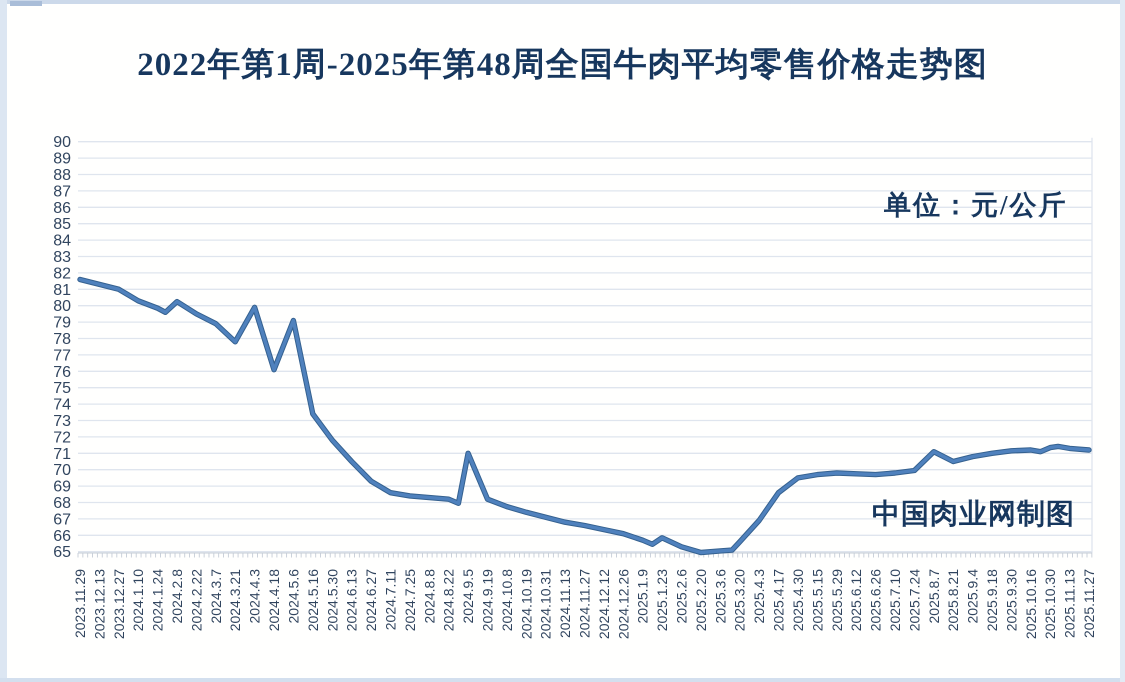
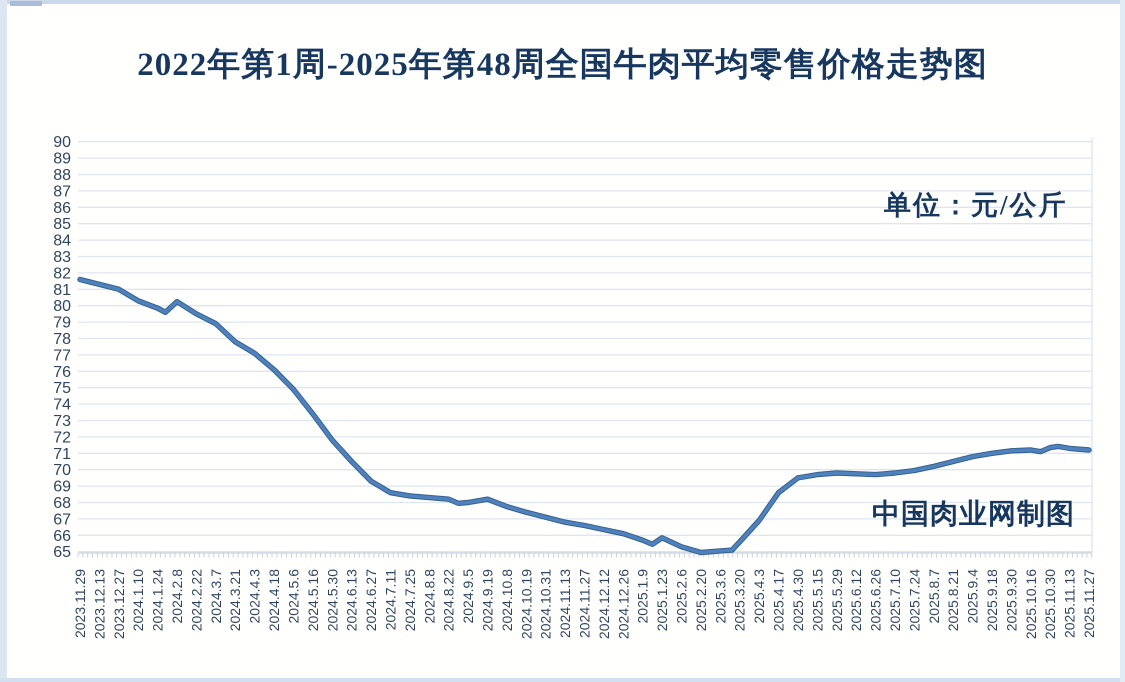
2024.4.3: 79.9 -> 77.1
2024.5.6: 79.1 -> 74.9
2024.9.5: 71.0 -> 68.0
2025.8.7: 71.1 -> 70.2
